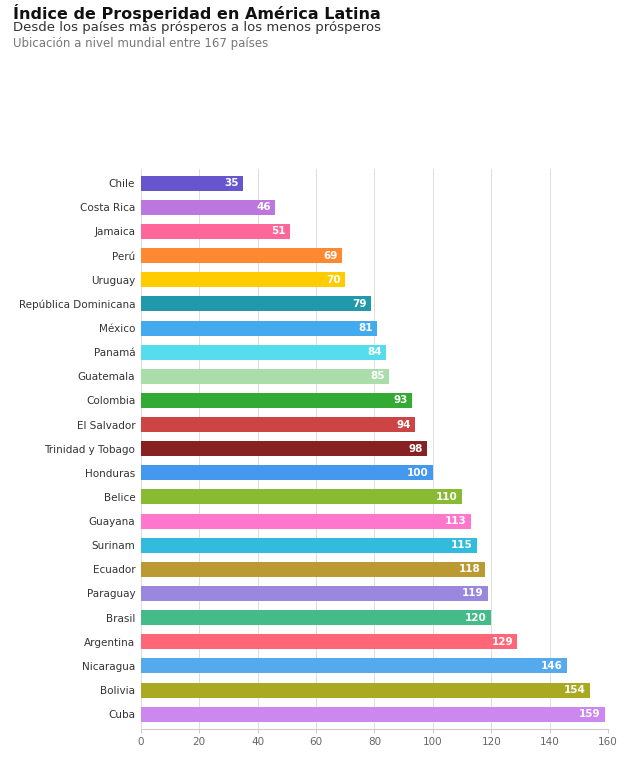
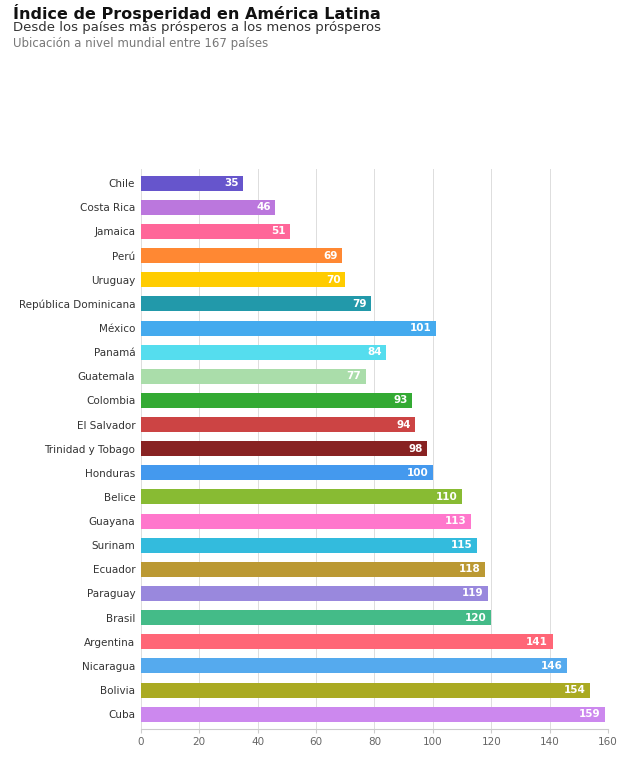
México: 81 -> 101
Guatemala: 85 -> 77
Argentina: 129 -> 141
